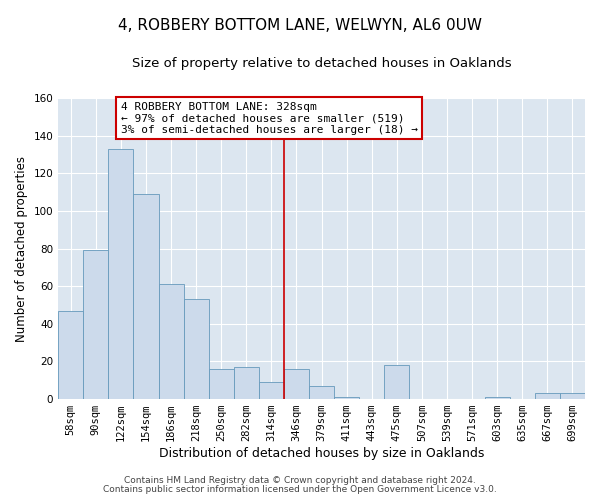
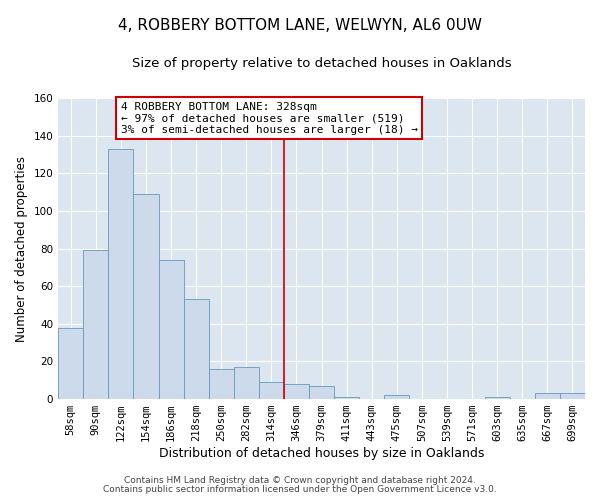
58sqm: 47 -> 38
186sqm: 61 -> 74
346sqm: 16 -> 8
475sqm: 18 -> 2
